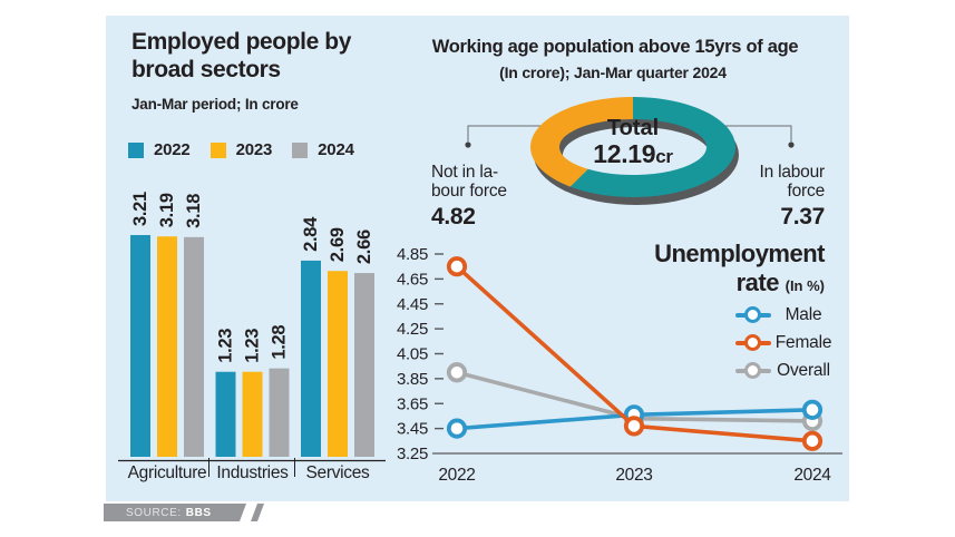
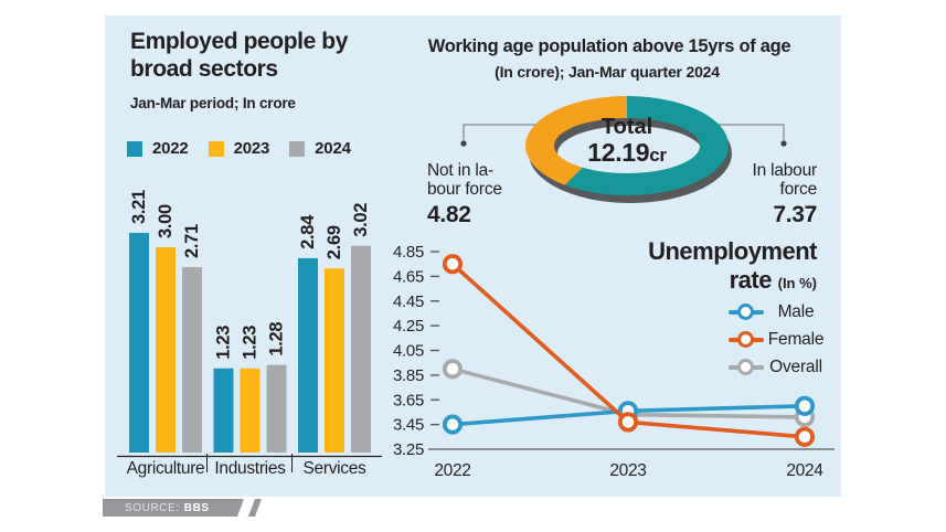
Employed people by broad sectors/2023/Agriculture: 3.19 -> 3.00
Employed people by broad sectors/2024/Agriculture: 3.18 -> 2.71
Employed people by broad sectors/2024/Services: 2.66 -> 3.02
